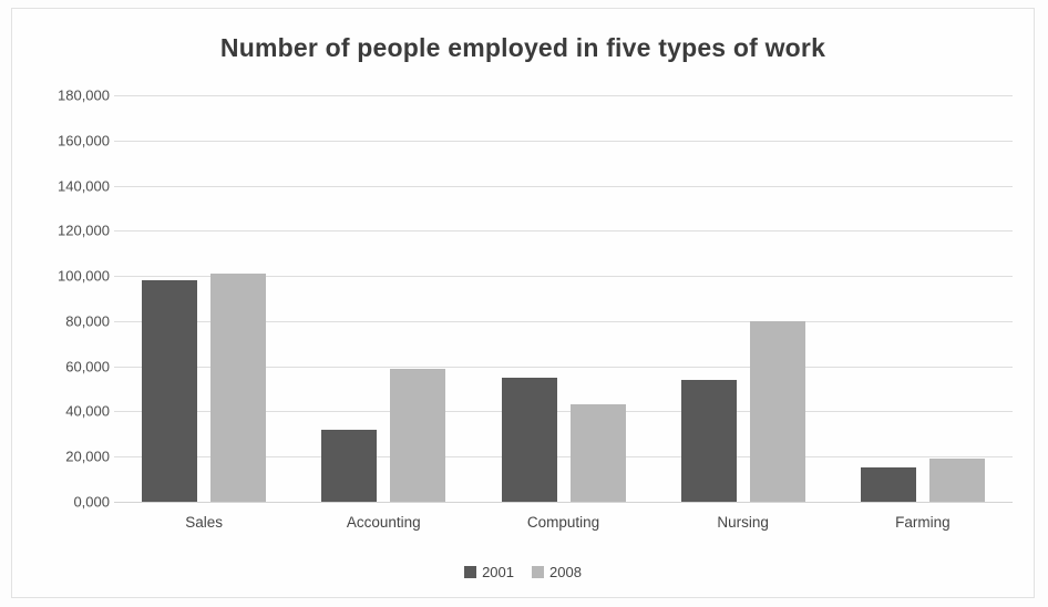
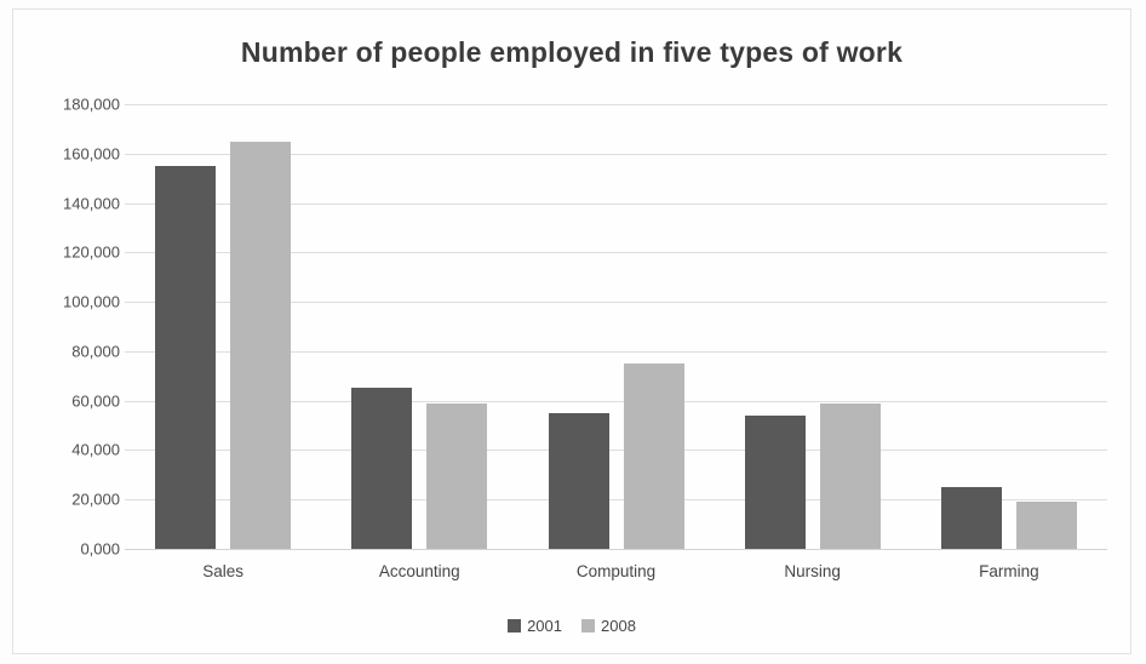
2001/Sales: 98000 -> 155000
2008/Sales: 101000 -> 165000
2001/Accounting: 32000 -> 65000
2008/Computing: 43000 -> 75000
2008/Nursing: 80000 -> 59000
2001/Farming: 15000 -> 25000
